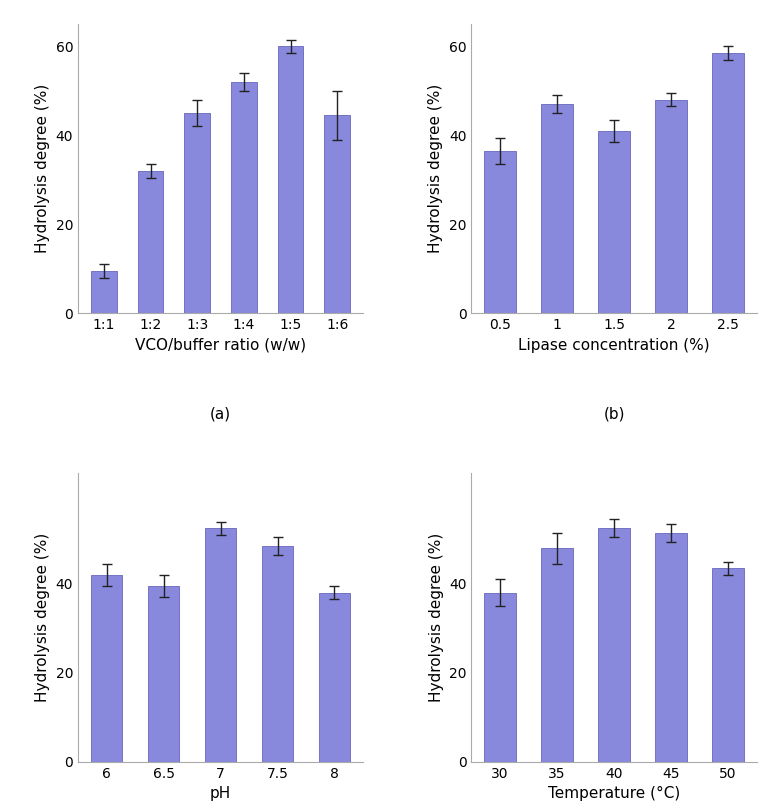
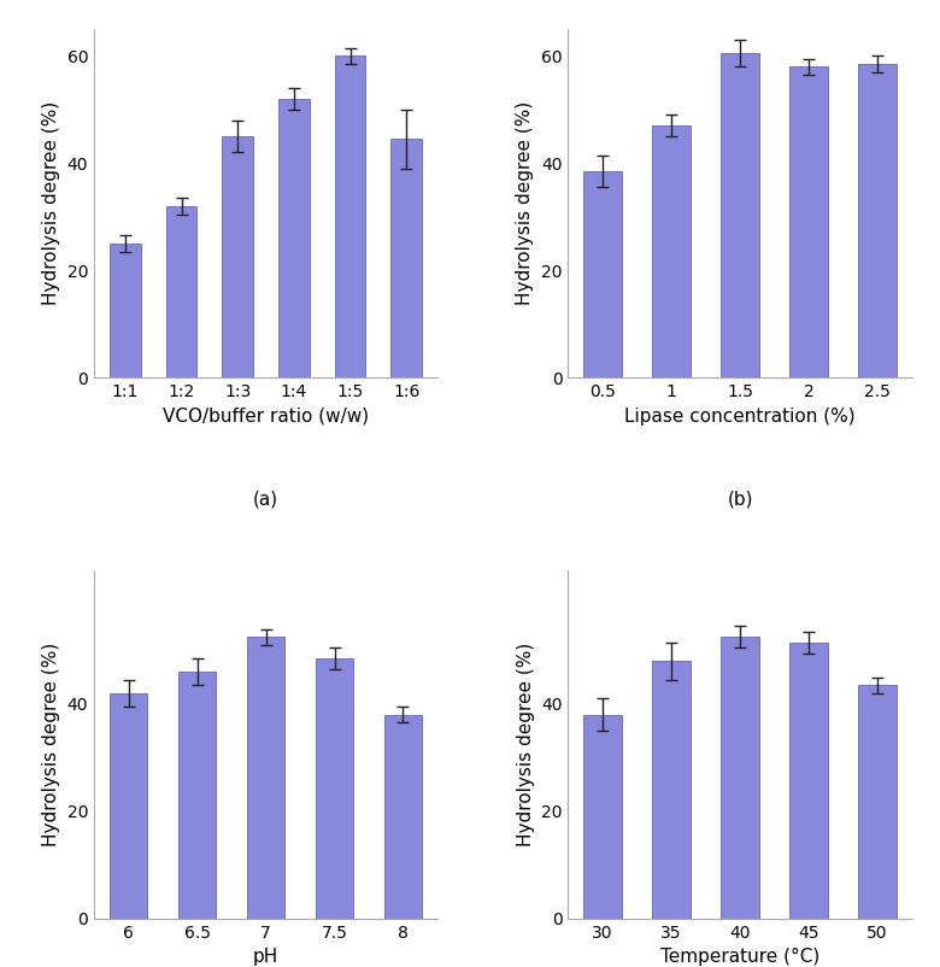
1:1: 9.5 -> 25.0
0.5: 36.5 -> 38.5
1.5: 41.0 -> 60.5
2: 48.0 -> 58.0
6.5: 39.5 -> 46.0
